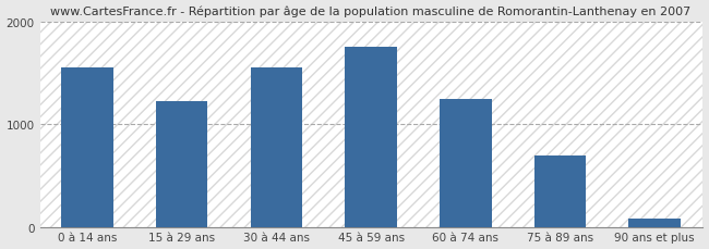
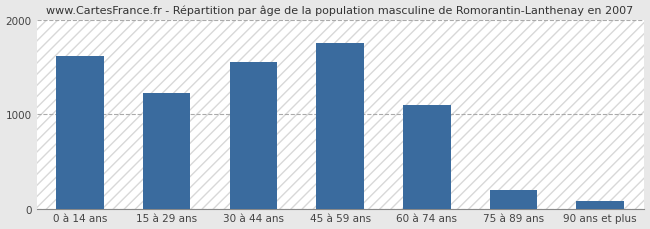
0 à 14 ans: 1560 -> 1620
60 à 74 ans: 1250 -> 1100
75 à 89 ans: 700 -> 200
